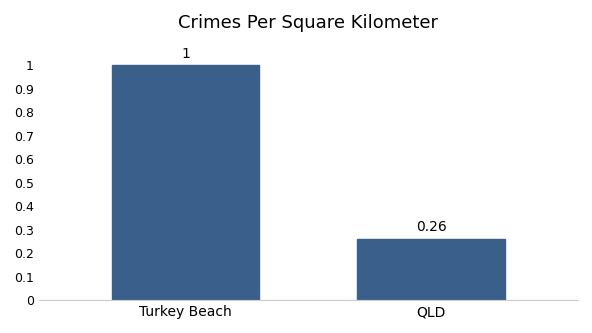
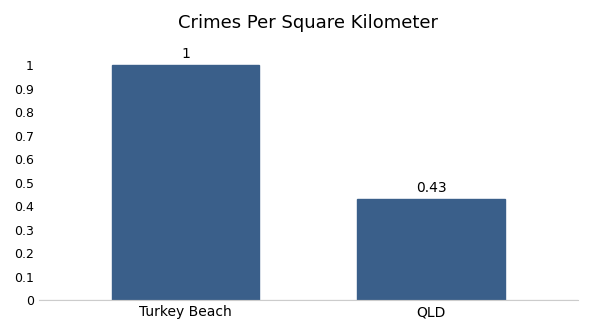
QLD: 0.26 -> 0.43
